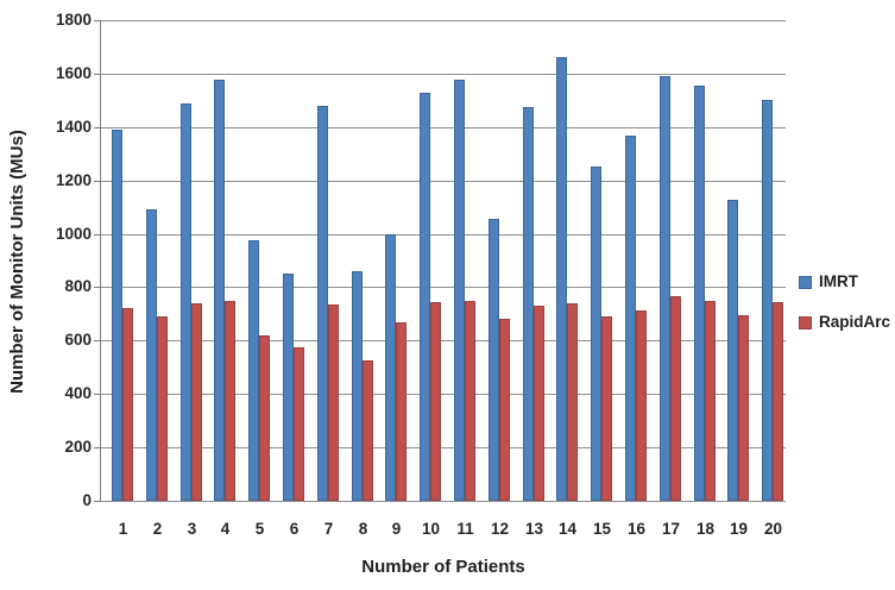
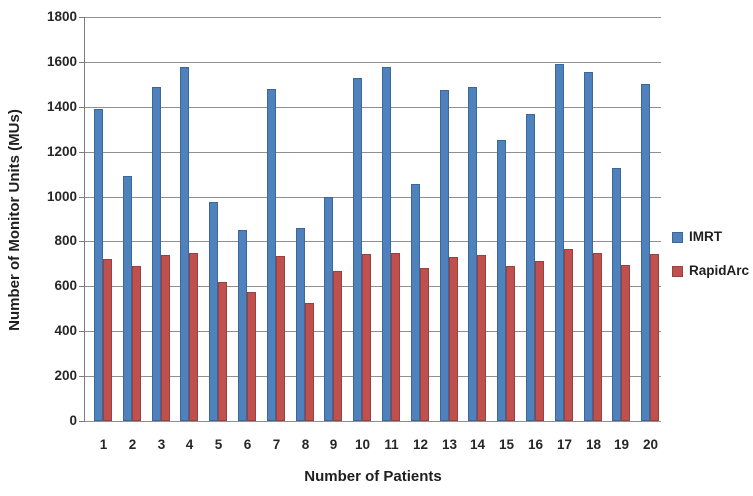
IMRT/14: 1660 -> 1490
